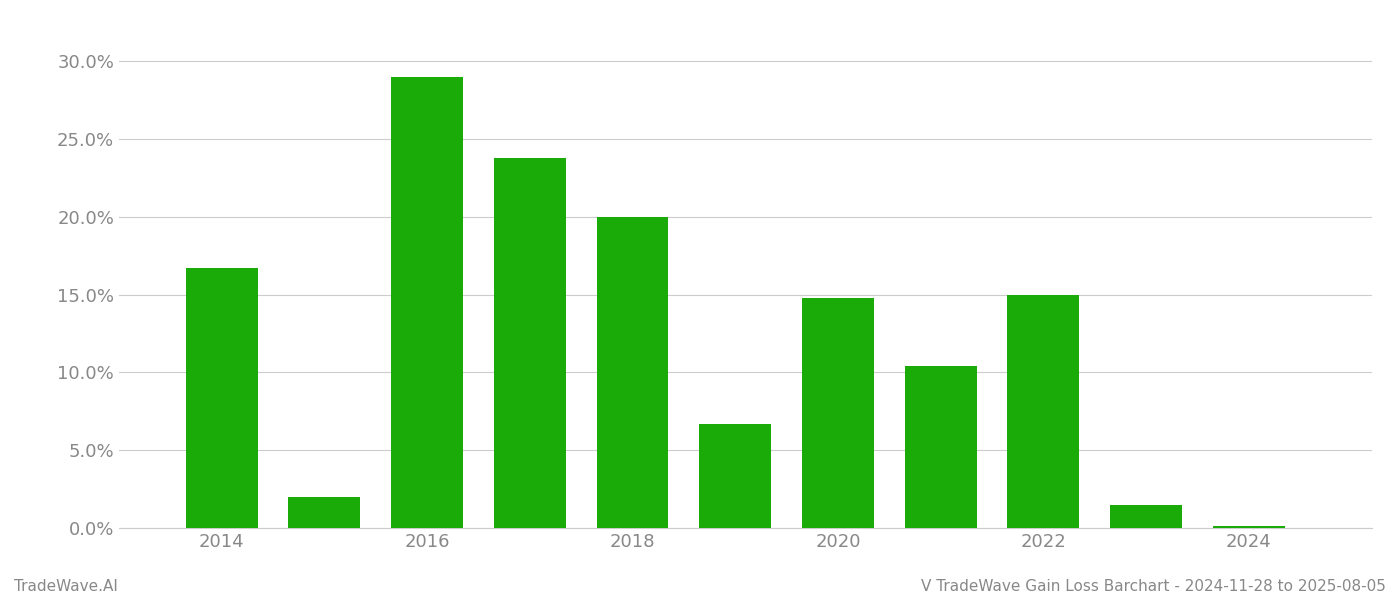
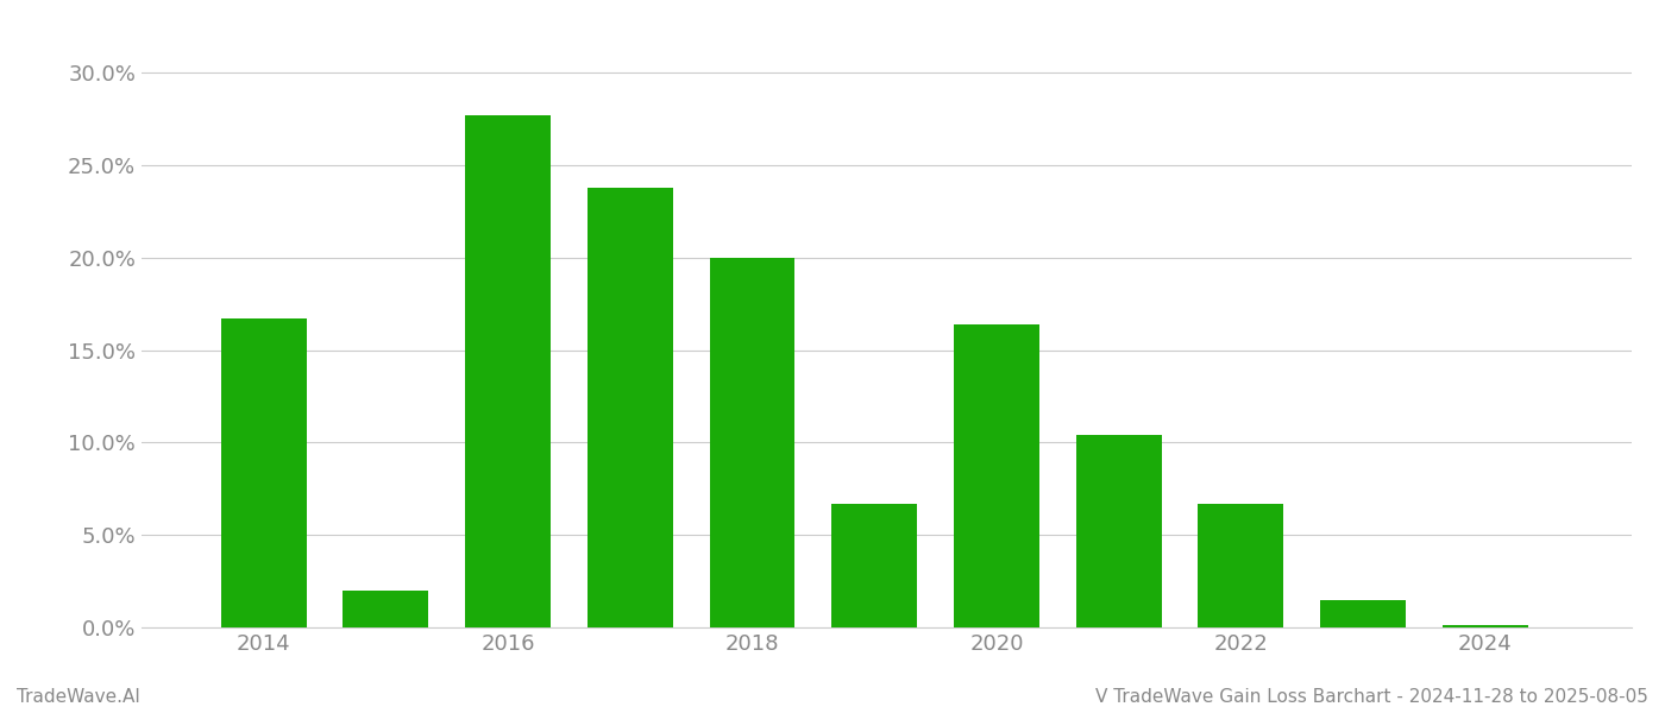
2016: 29.0% -> 27.7%
2020: 14.8% -> 16.4%
2022: 15.0% -> 6.7%
